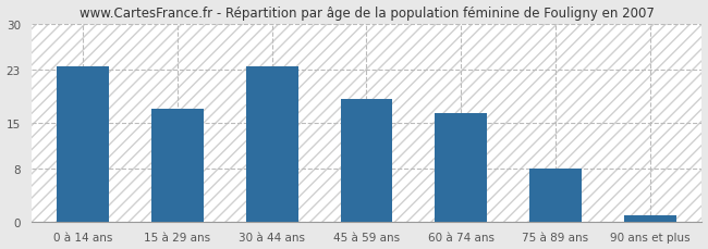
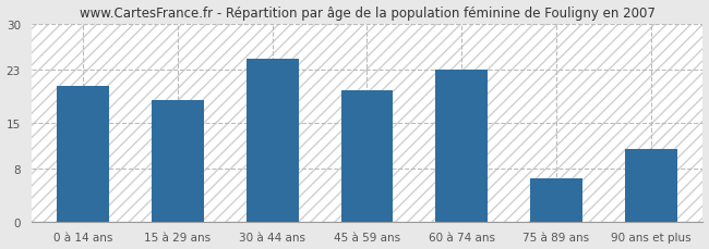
0 à 14 ans: 23.5 -> 20.6
15 à 29 ans: 17.0 -> 18.4
30 à 44 ans: 23.5 -> 24.6
45 à 59 ans: 18.5 -> 19.8
60 à 74 ans: 16.5 -> 23.0
75 à 89 ans: 8.0 -> 6.6
90 ans et plus: 1.0 -> 11.0
